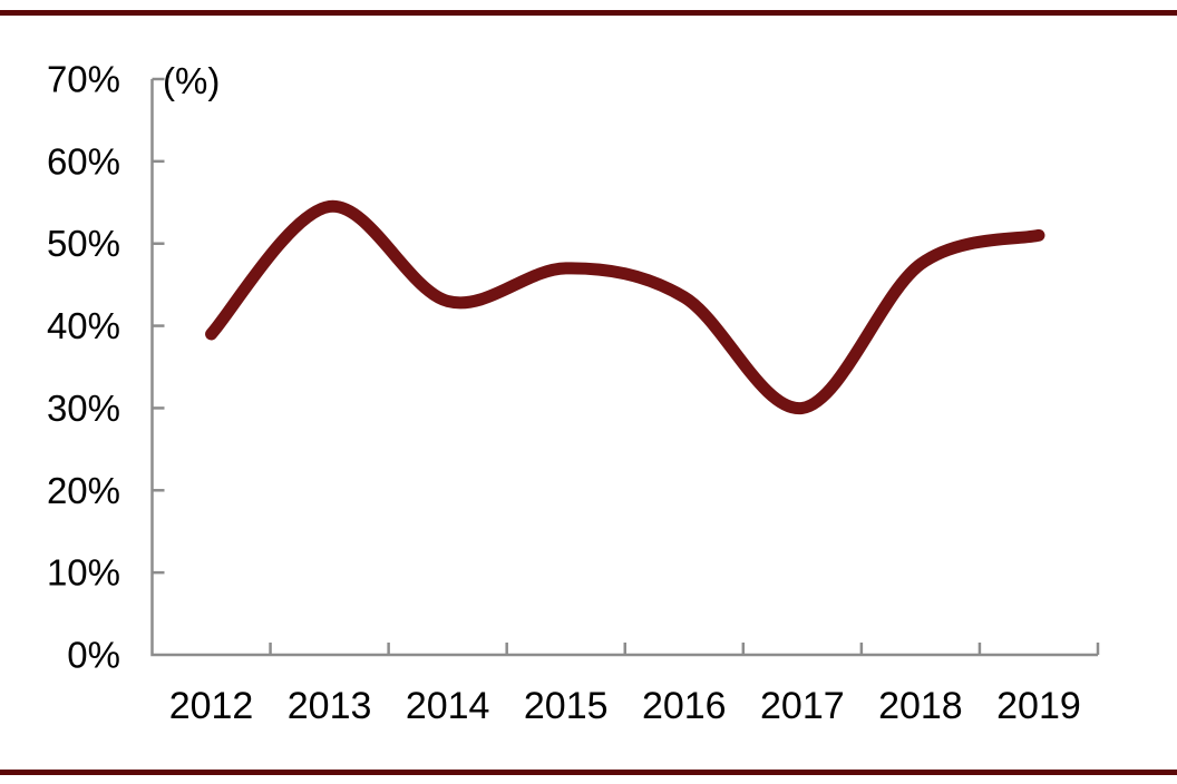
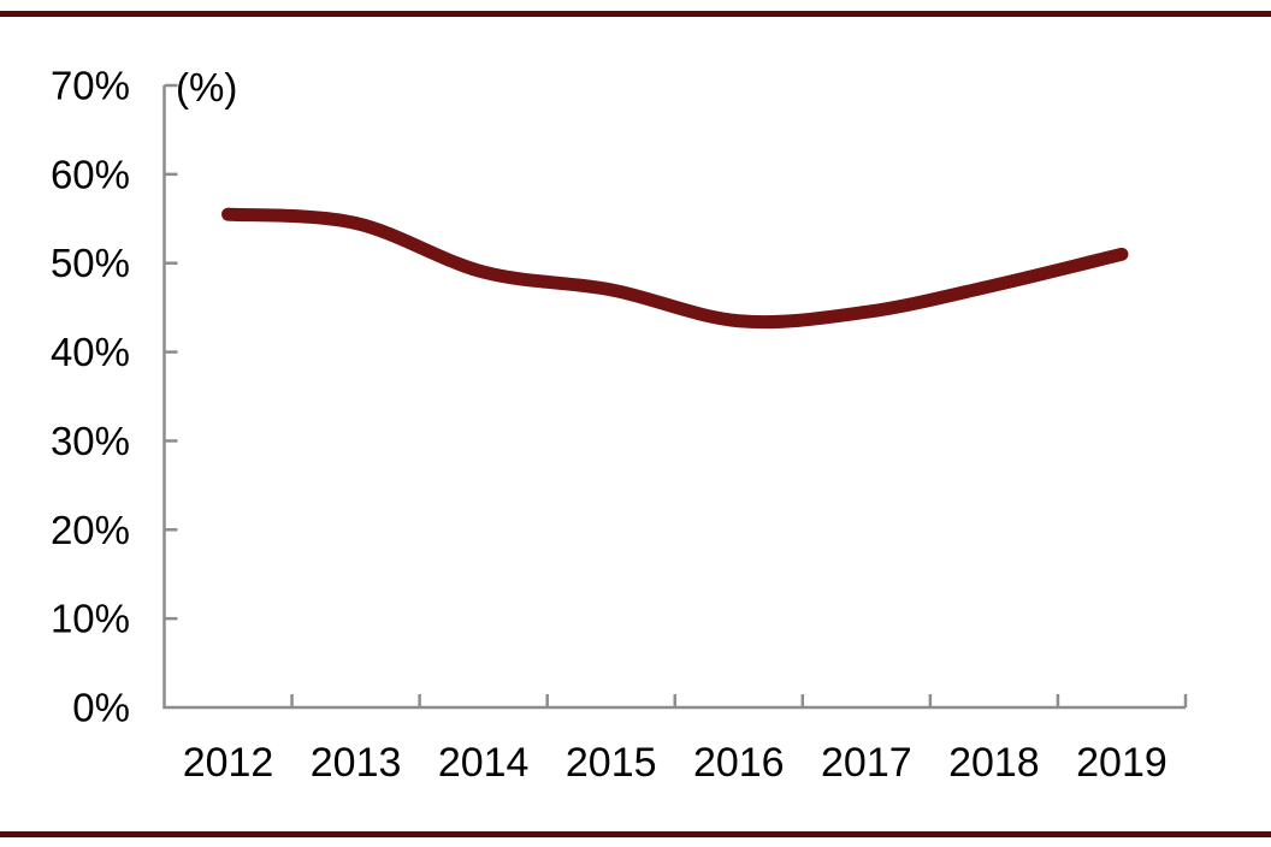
2012: 39% -> 56%
2014: 43% -> 49%
2017: 30% -> 44%
